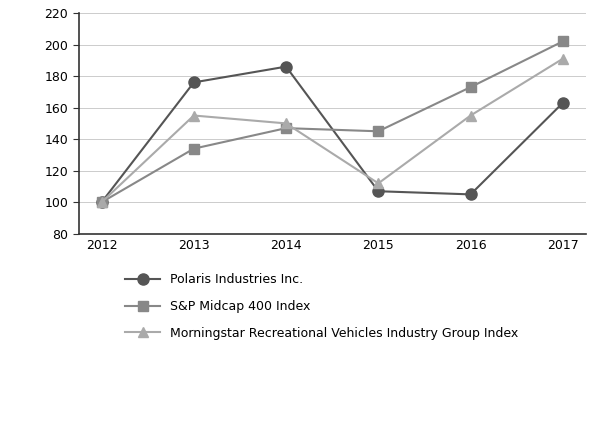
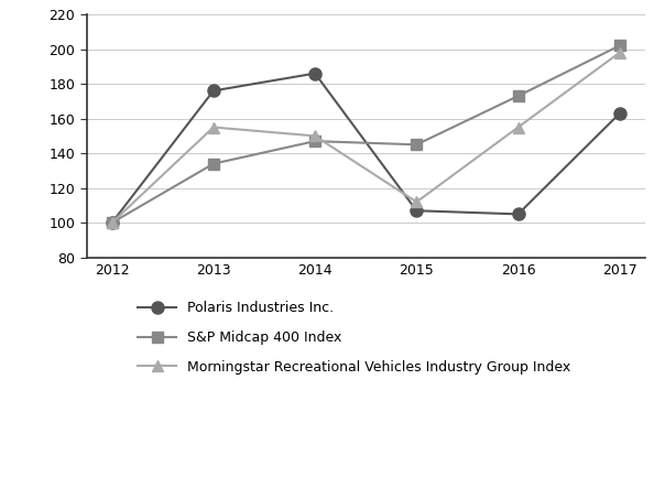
Morningstar Recreational Vehicles Industry Group Index/2017: 191 -> 198
